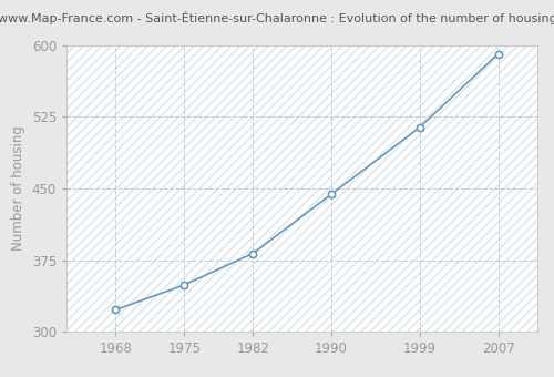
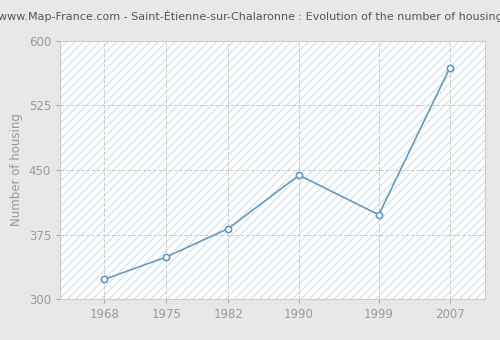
1999: 514 -> 398
2007: 591 -> 568
